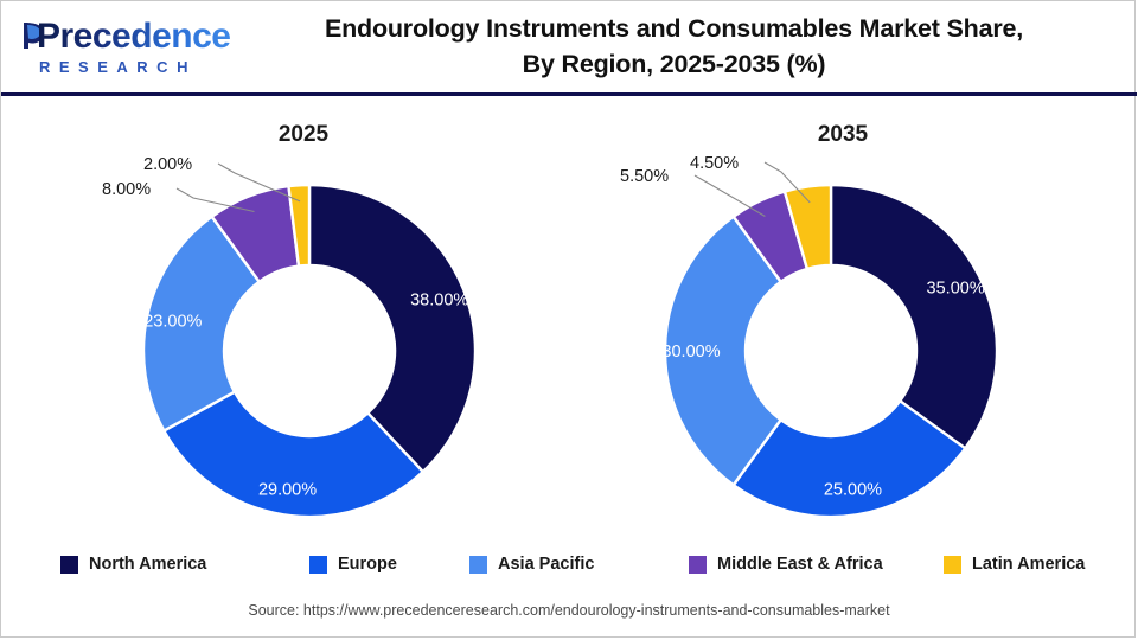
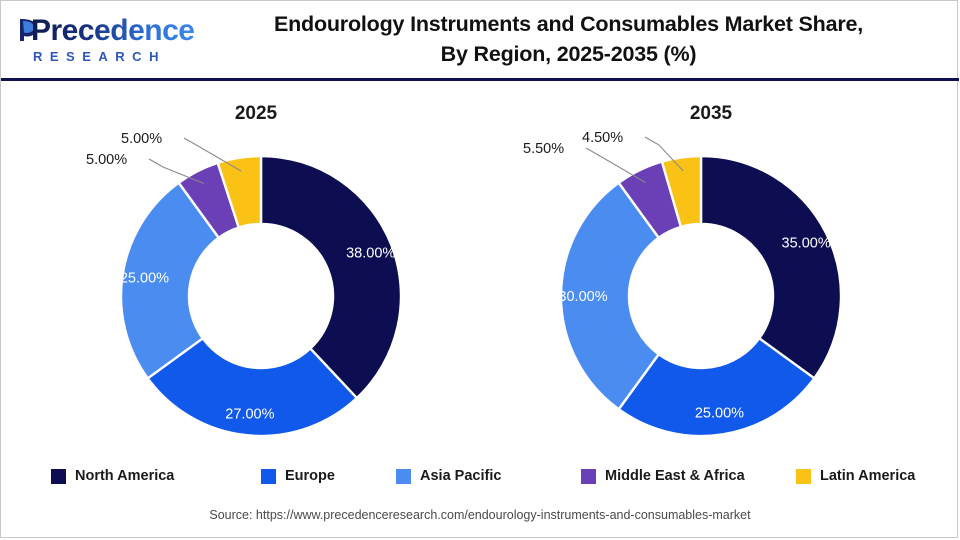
2025/Europe: 29.00% -> 27.00%
2025/Asia Pacific: 23.00% -> 25.00%
2025/Middle East & Africa: 8.00% -> 5.00%
2025/Latin America: 2.00% -> 5.00%
